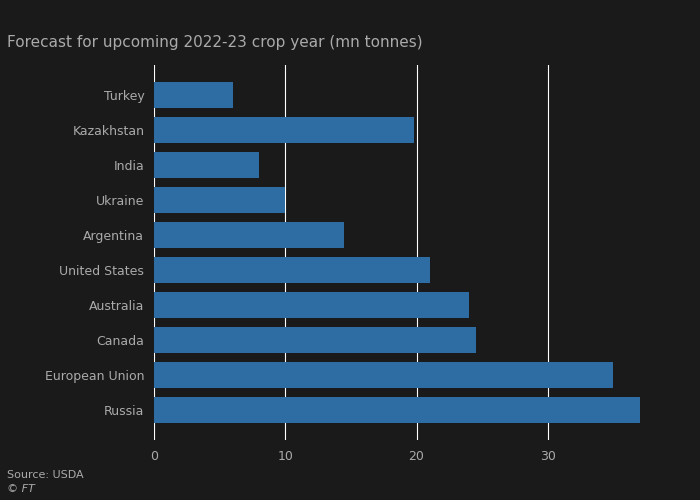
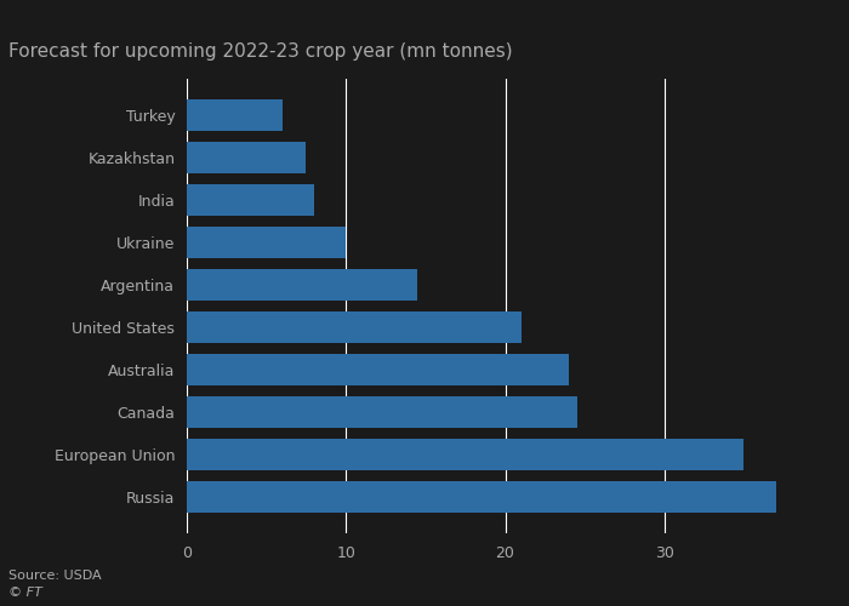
Kazakhstan: 19.8 -> 7.5
